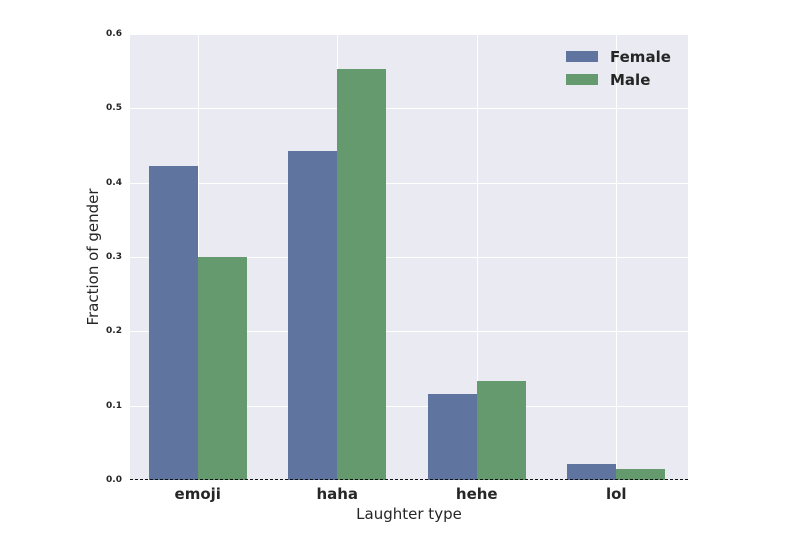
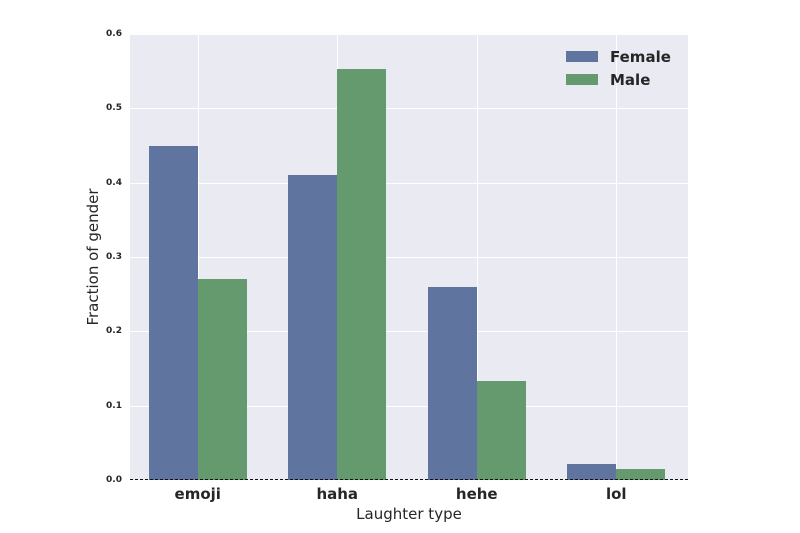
Female/emoji: 0.42 -> 0.45
Male/emoji: 0.30 -> 0.27
Female/haha: 0.44 -> 0.41
Female/hehe: 0.12 -> 0.26
